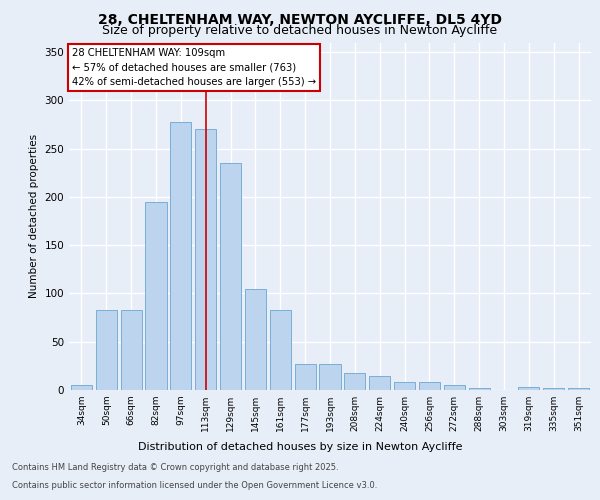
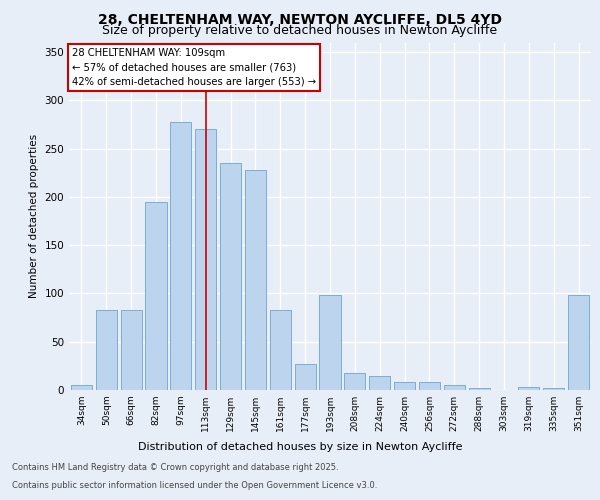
145sqm: 105 -> 228
193sqm: 27 -> 98
351sqm: 2 -> 98
